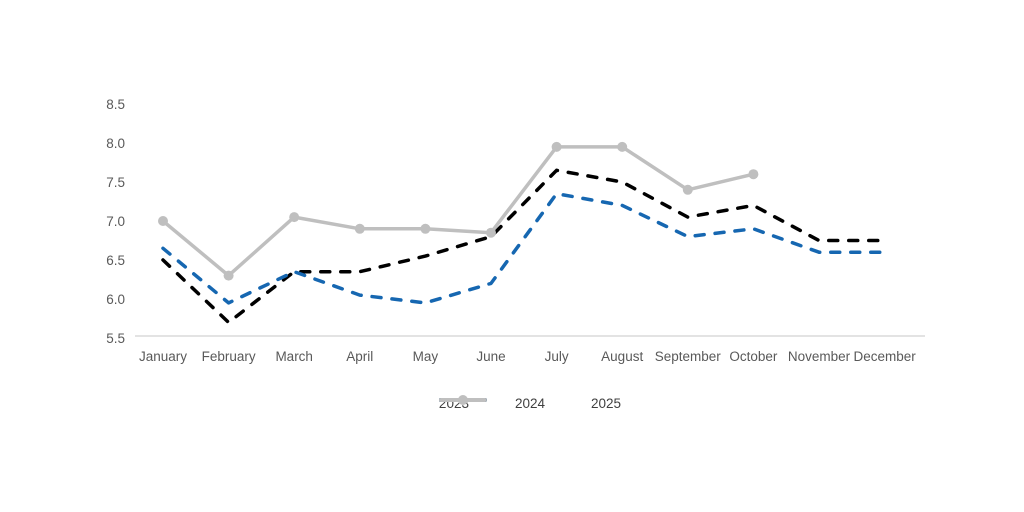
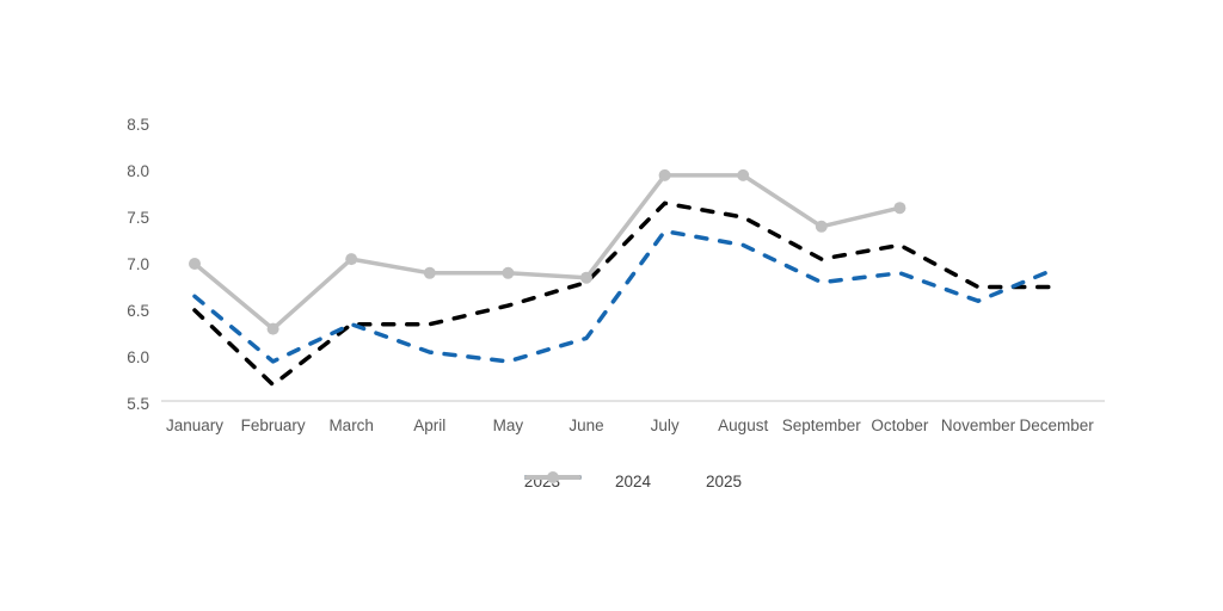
2024/December: 6.6 -> 7.0
